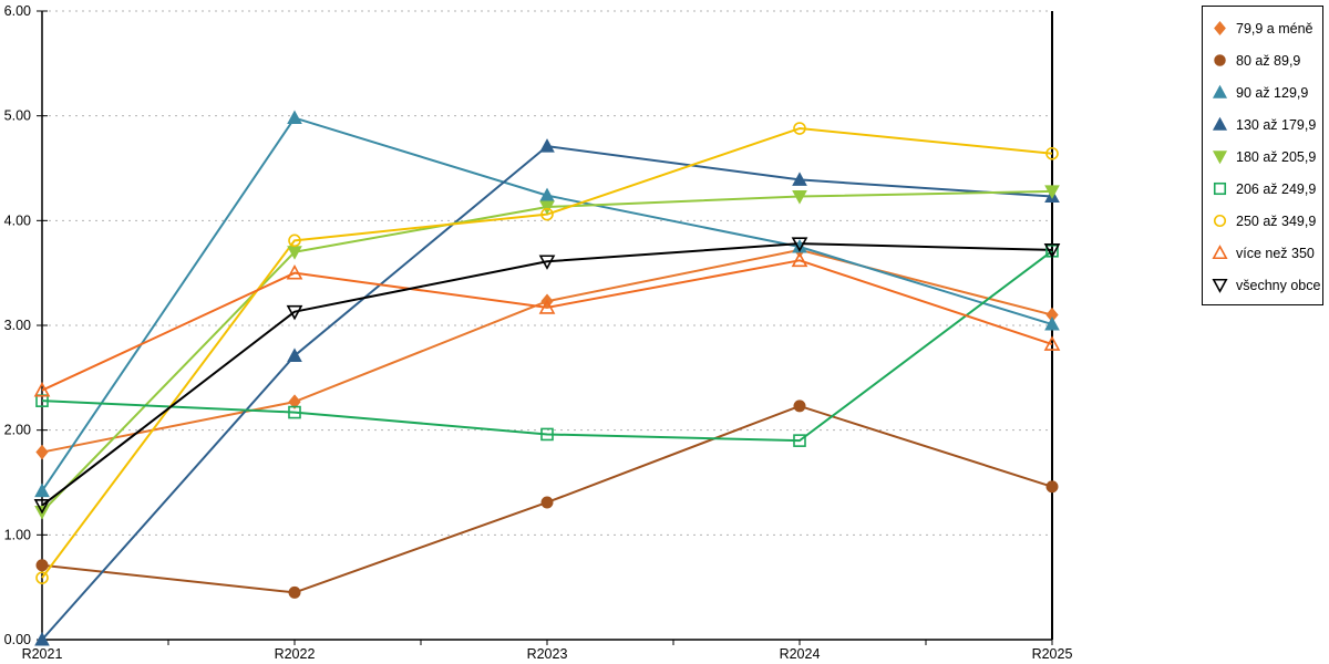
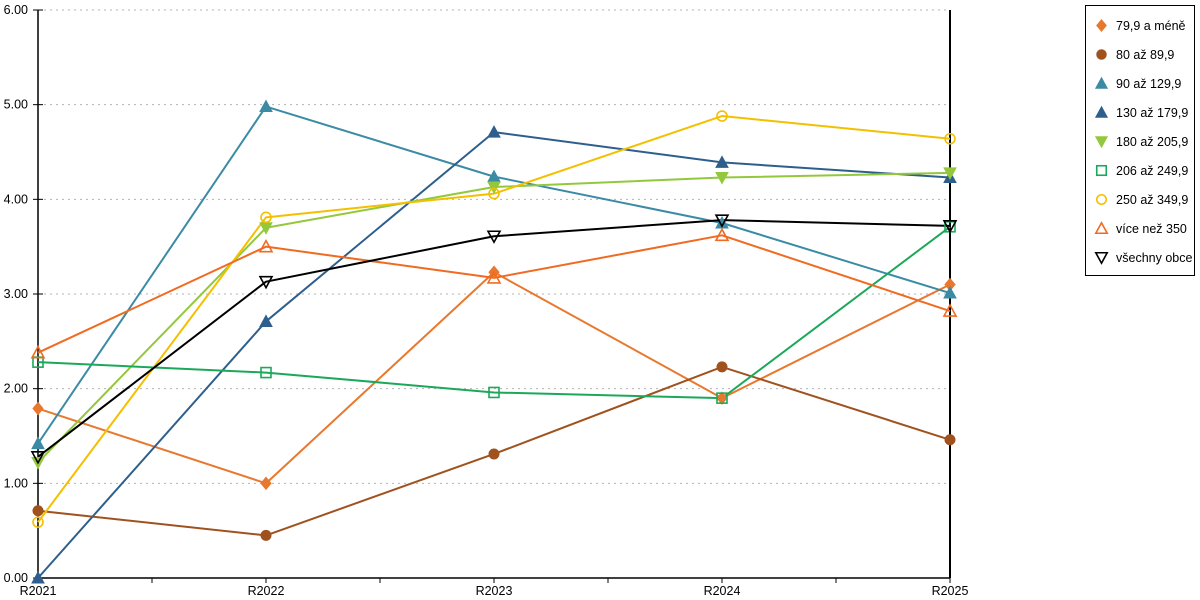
79,9 a méně/R2022: 2.3 -> 1.0
79,9 a méně/R2024: 3.7 -> 1.9
